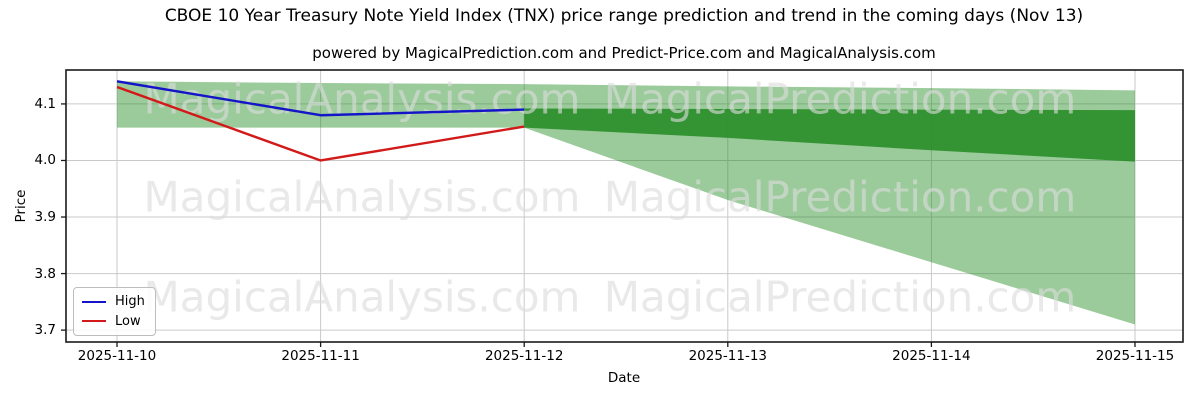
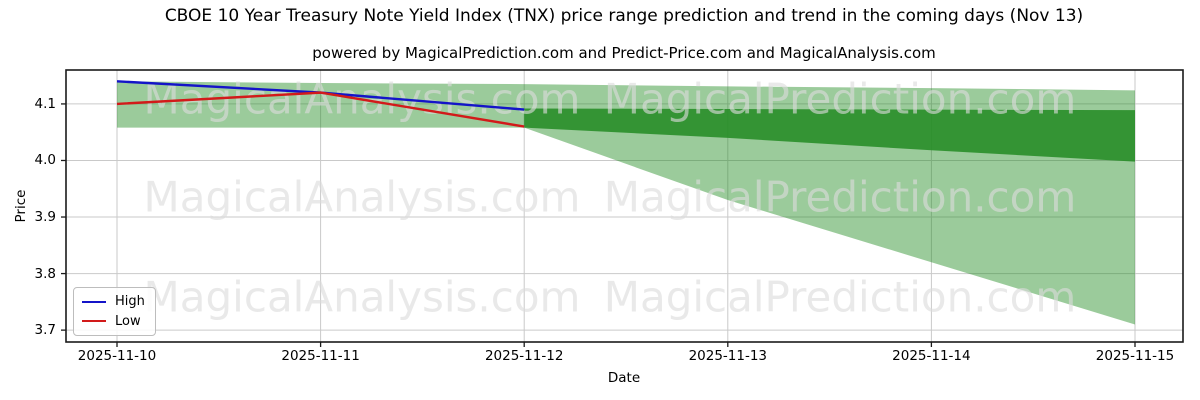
Low/2025-11-10: 4.13 -> 4.10
High/2025-11-11: 4.08 -> 4.12
Low/2025-11-11: 4.00 -> 4.12
